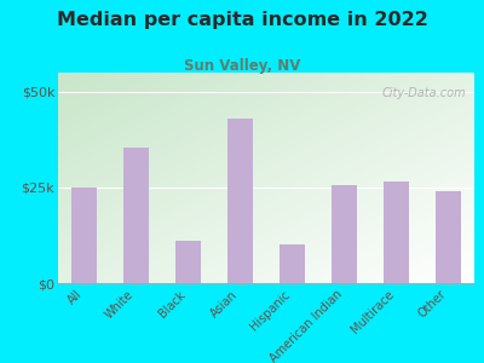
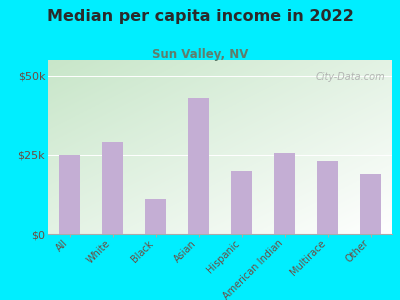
White: $35.5k -> $29.0k
Hispanic: $10.0k -> $20.0k
Multirace: $26.5k -> $23.0k
Other: $24.0k -> $19.0k
